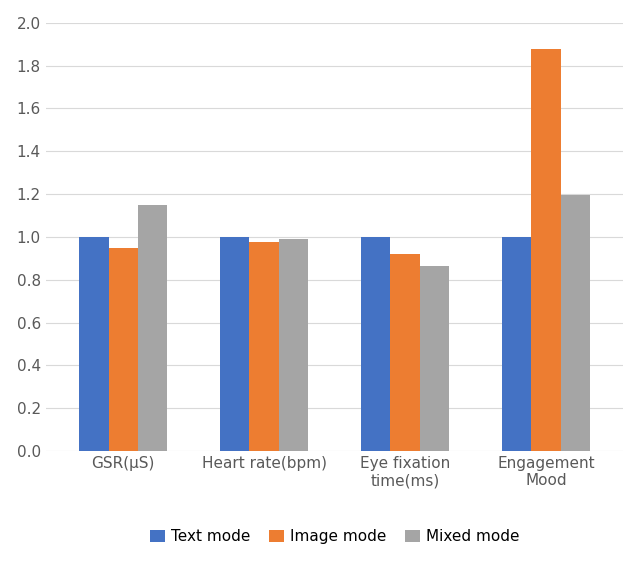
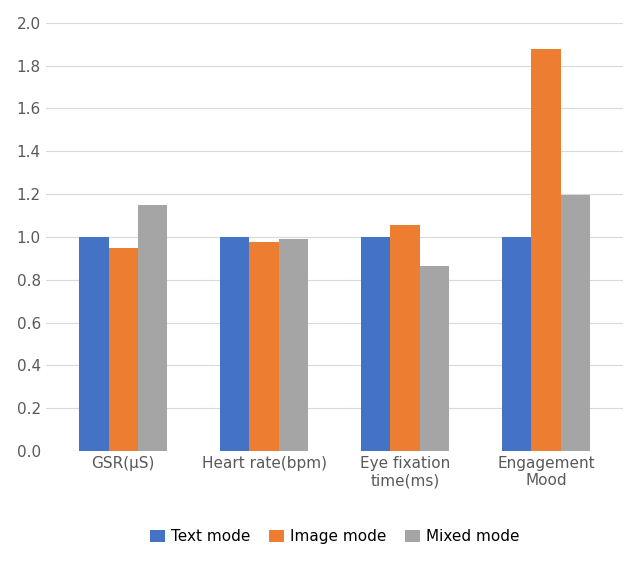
Image mode/Eye fixation time(ms): 0.920 -> 1.055
